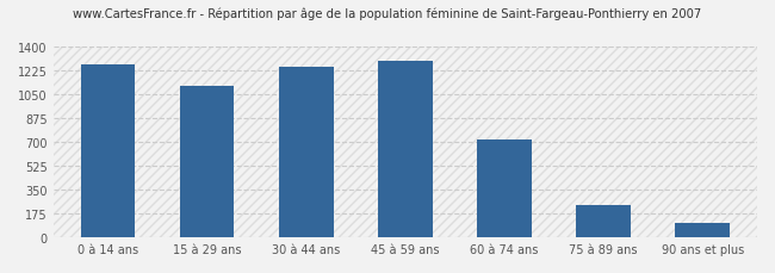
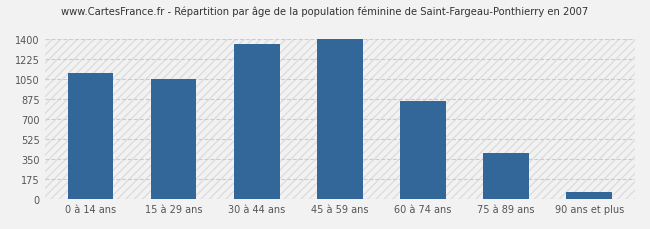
0 à 14 ans: 1270 -> 1100
15 à 29 ans: 1110 -> 1050
30 à 44 ans: 1250 -> 1350
45 à 59 ans: 1290 -> 1400
60 à 74 ans: 720 -> 860
75 à 89 ans: 240 -> 400
90 ans et plus: 110 -> 60
